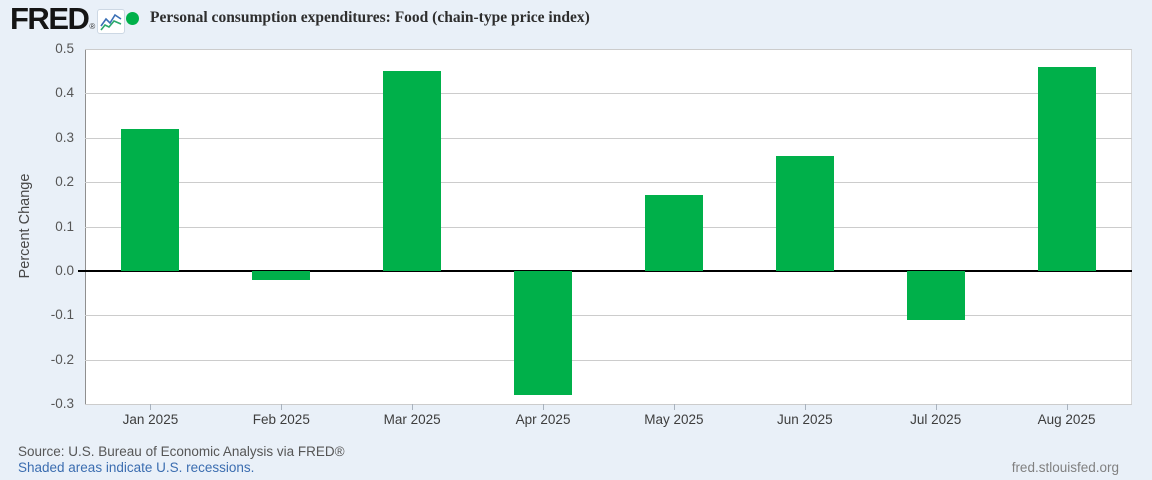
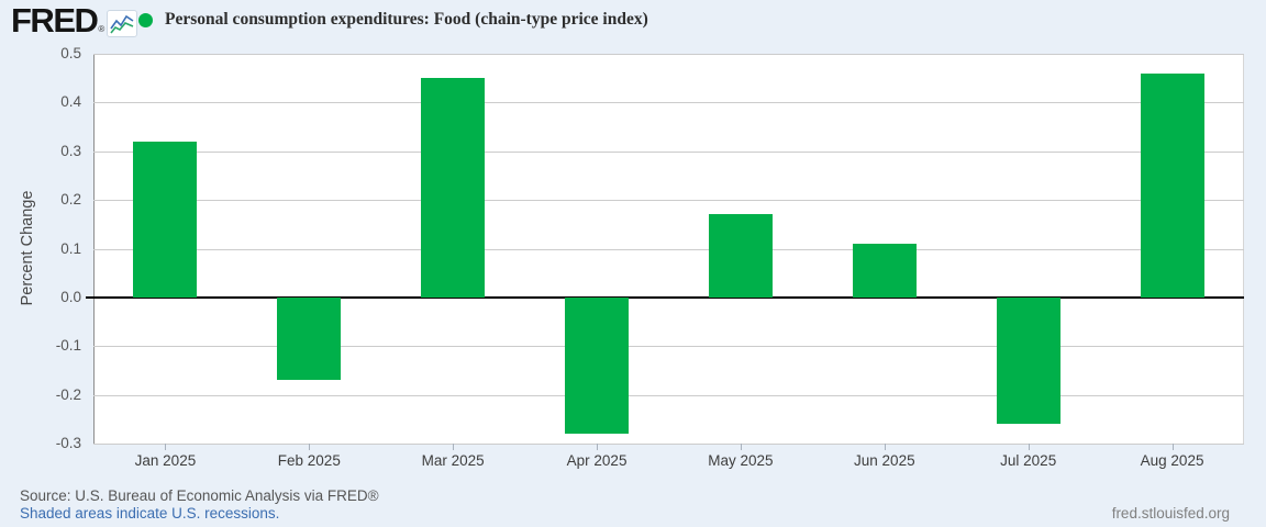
Feb 2025: -0.02 -> -0.17
Jun 2025: 0.26 -> 0.11
Jul 2025: -0.11 -> -0.26
